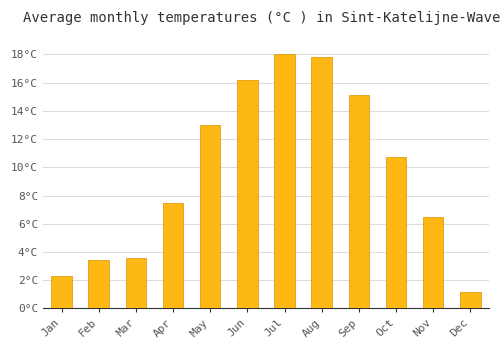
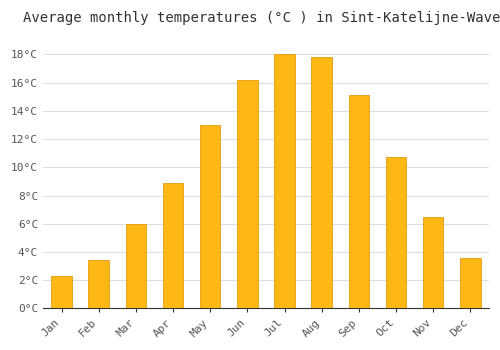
Mar: 3.6°C -> 6.0°C
Apr: 7.5°C -> 8.9°C
Dec: 1.2°C -> 3.6°C
